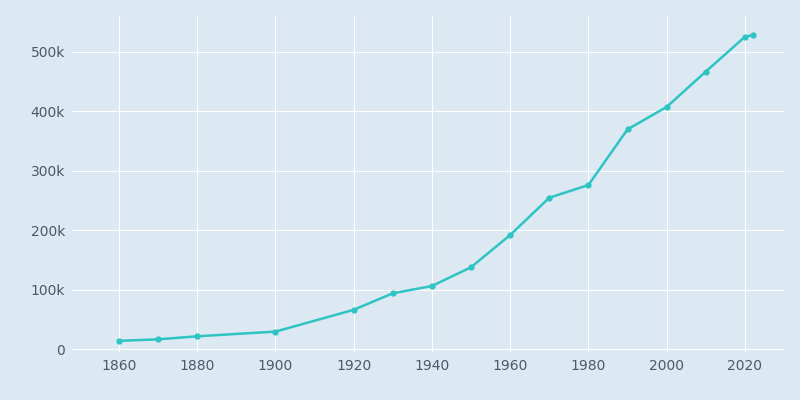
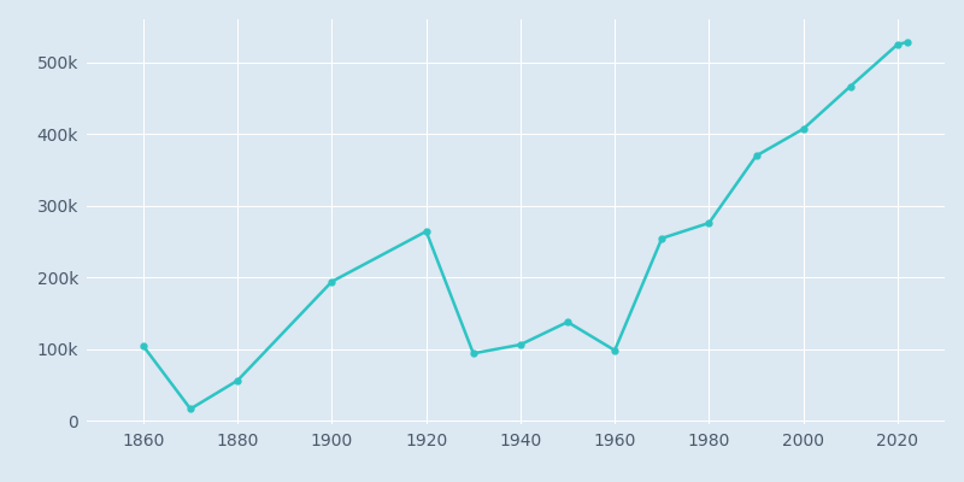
1860: 14k -> 104k
1880: 21k -> 56k
1900: 29k -> 194k
1920: 66k -> 264k
1960: 192k -> 98k
